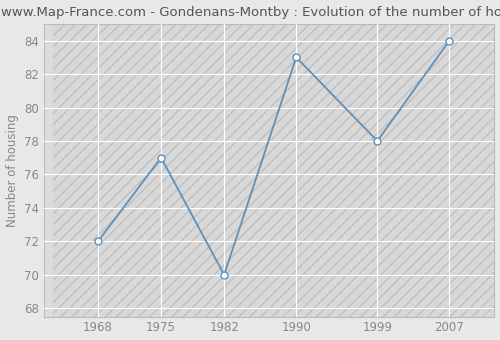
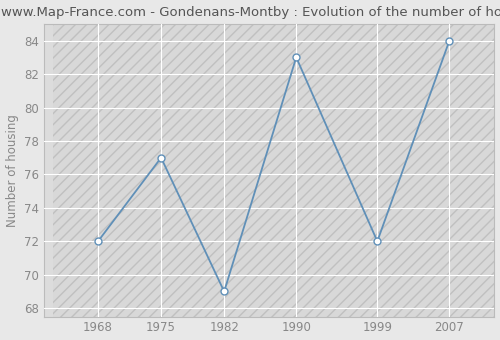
1982: 70 -> 69
1999: 78 -> 72
